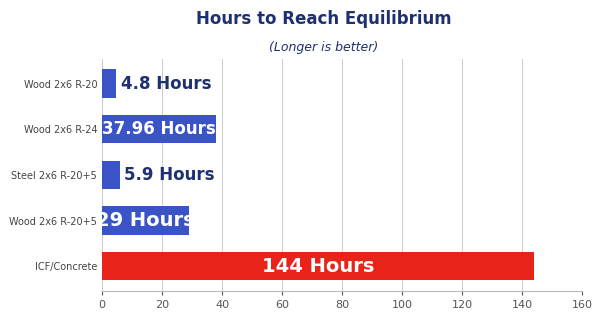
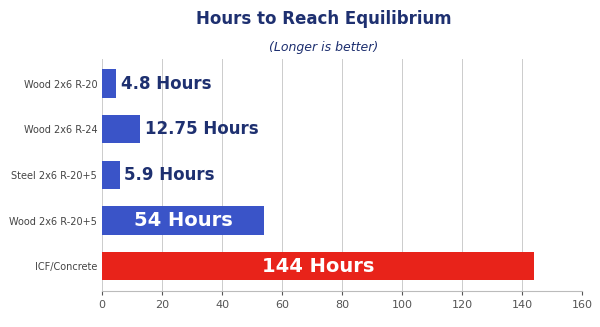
Wood 2x6 R-24: 37.96 -> 12.75
Wood 2x6 R-20+5: 29 -> 54
